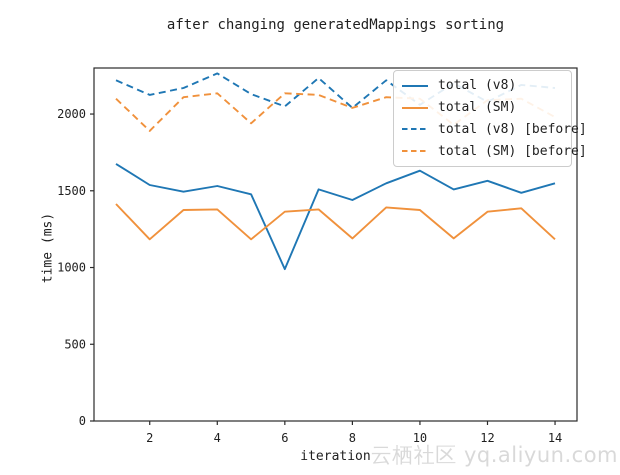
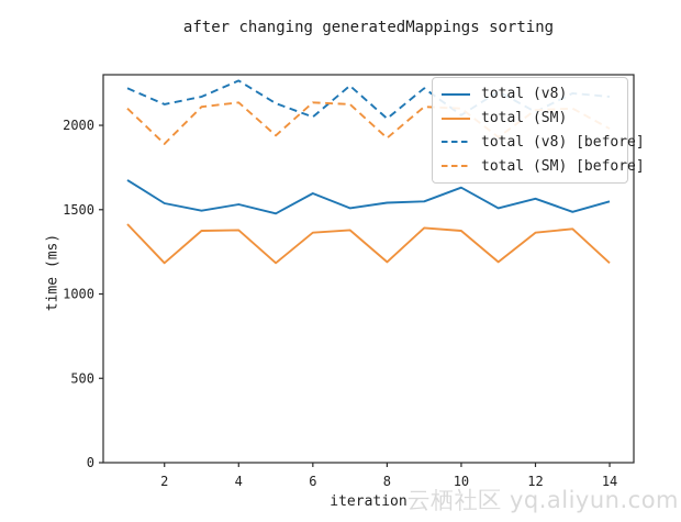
total (v8)/6: 990 -> 1600
total (v8)/8: 1440 -> 1540
total (SM) [before]/8: 2040 -> 1920
